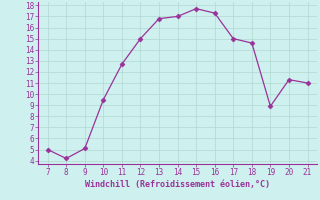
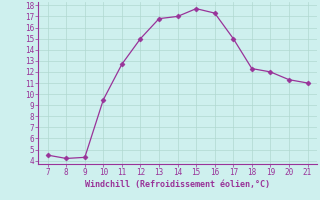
7: 5.0 -> 4.5
9: 5.1 -> 4.3
18: 14.6 -> 12.3
19: 8.9 -> 12.0
